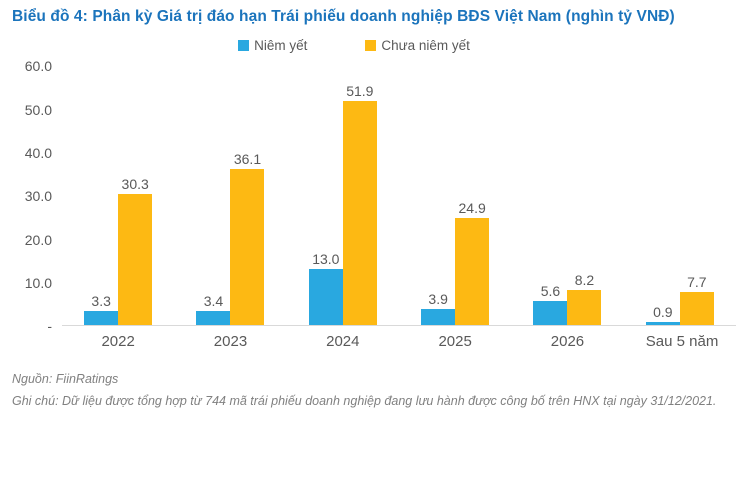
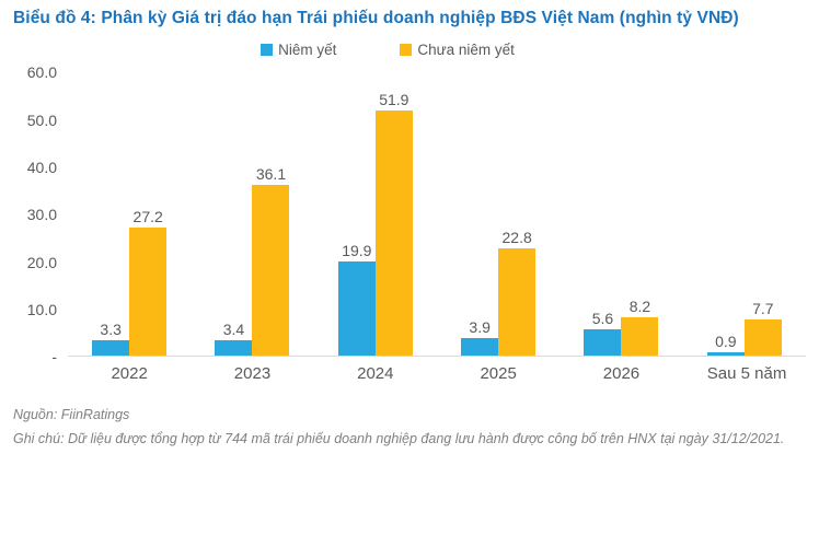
Chưa niêm yết/2022: 30.3 -> 27.2
Niêm yết/2024: 13.0 -> 19.9
Chưa niêm yết/2025: 24.9 -> 22.8
